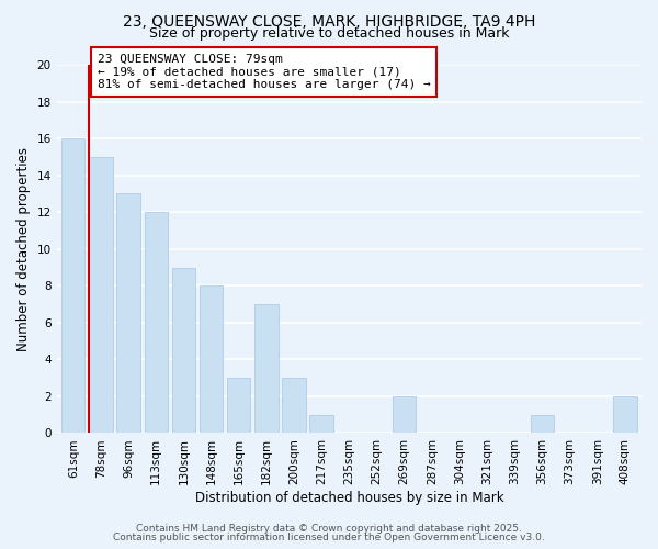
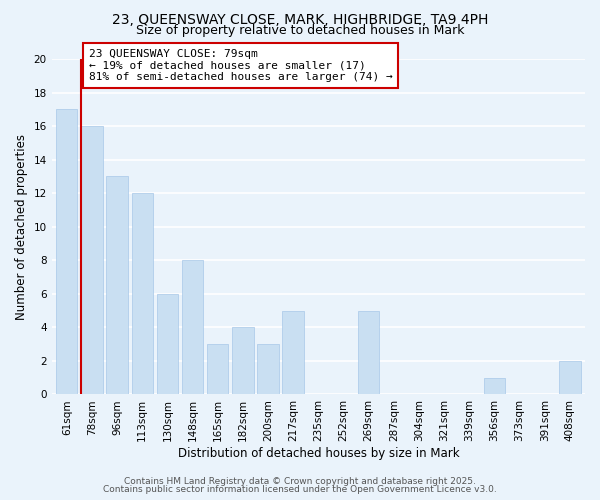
61sqm: 16 -> 17
78sqm: 15 -> 16
130sqm: 9 -> 6
182sqm: 7 -> 4
217sqm: 1 -> 5
269sqm: 2 -> 5
